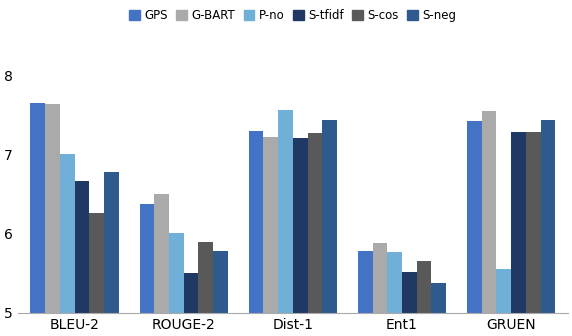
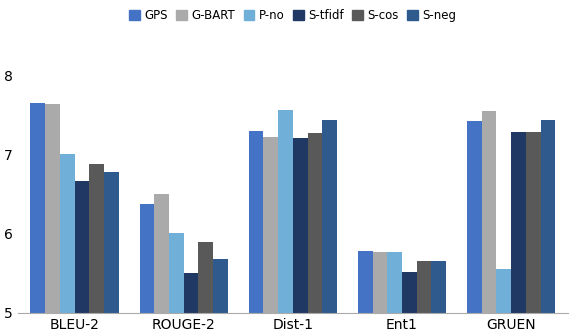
S-cos/BLEU-2: 6.26 -> 6.88
S-neg/ROUGE-2: 5.78 -> 5.68
G-BART/Ent1: 5.88 -> 5.77
S-neg/Ent1: 5.38 -> 5.66
